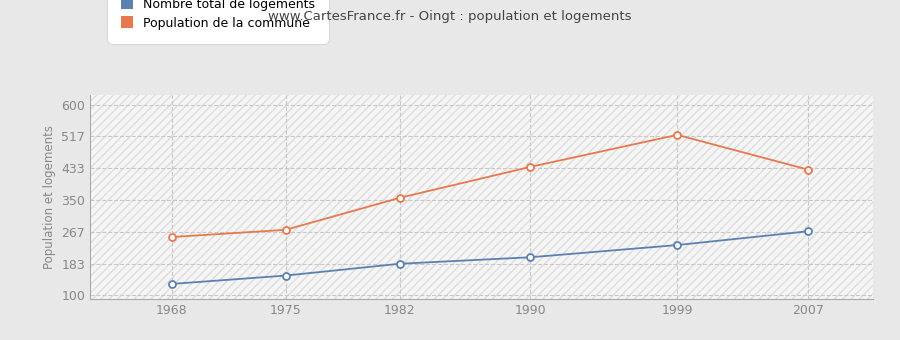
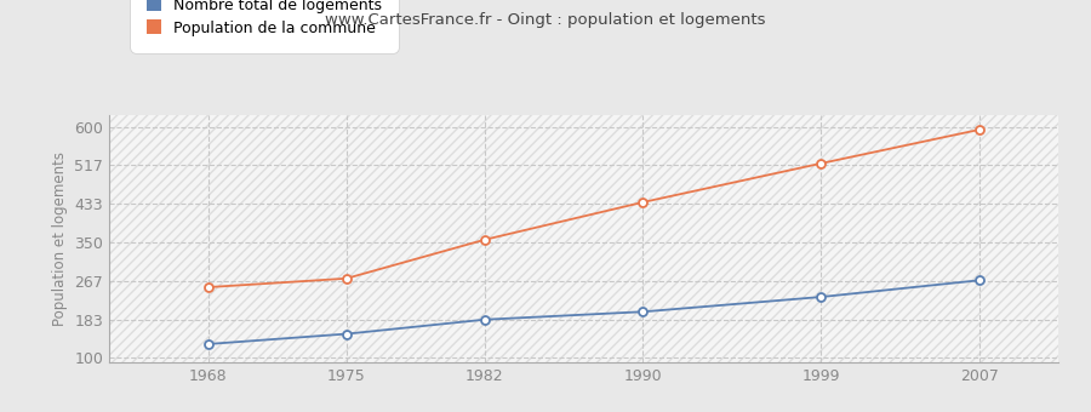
Population de la commune/2007: 430 -> 594
